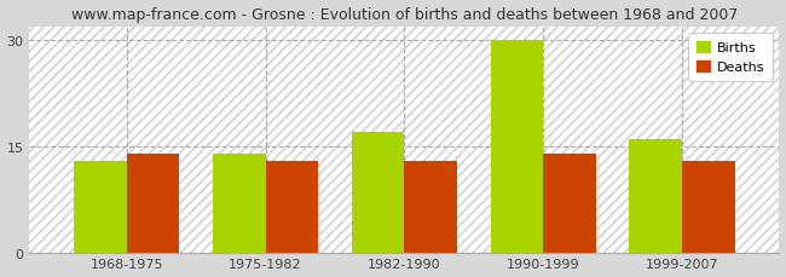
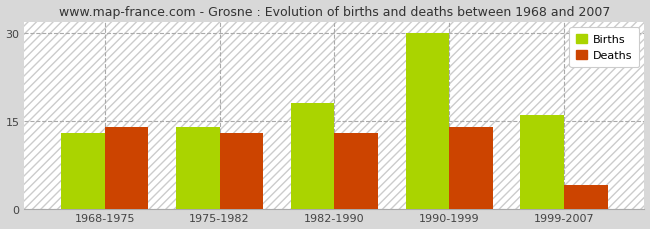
Births/1982-1990: 17 -> 18
Deaths/1999-2007: 13 -> 4
